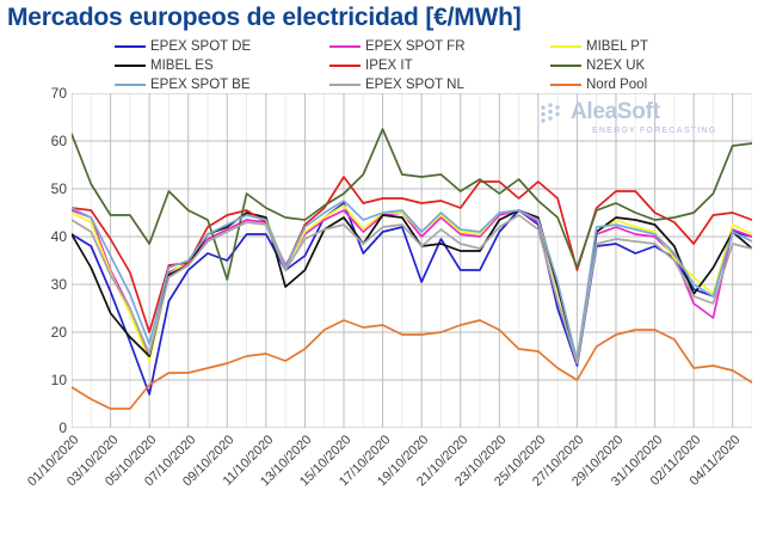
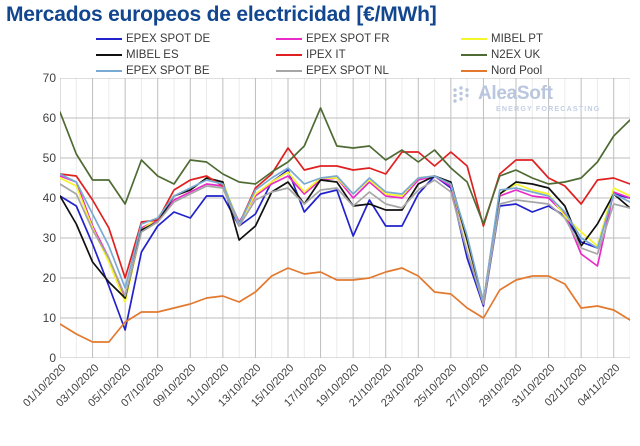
N2EX UK/09/10/2020: 31 -> 50
N2EX UK/04/11/2020: 59 -> 56
